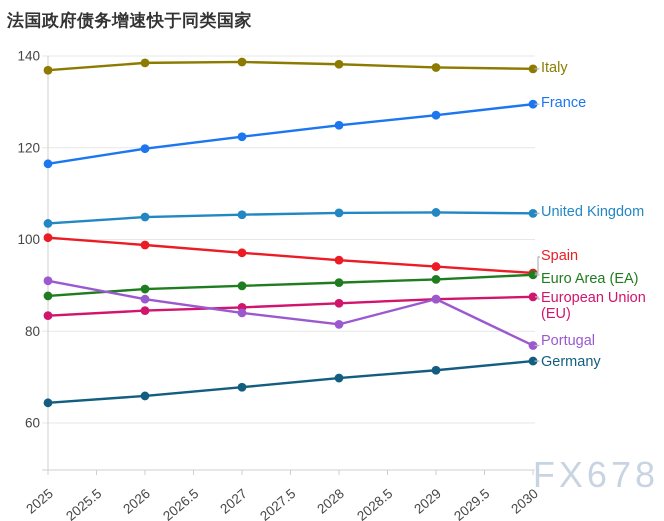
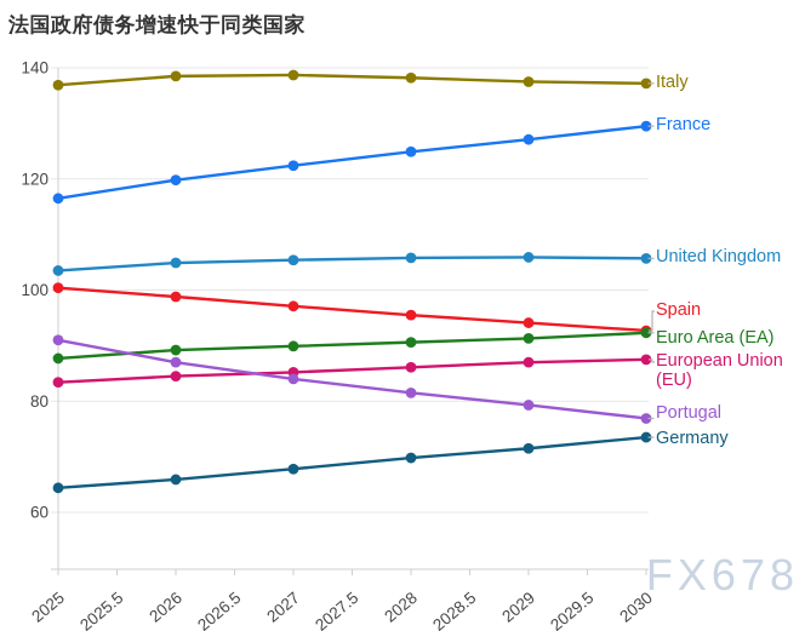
Portugal/2029: 87 -> 79
